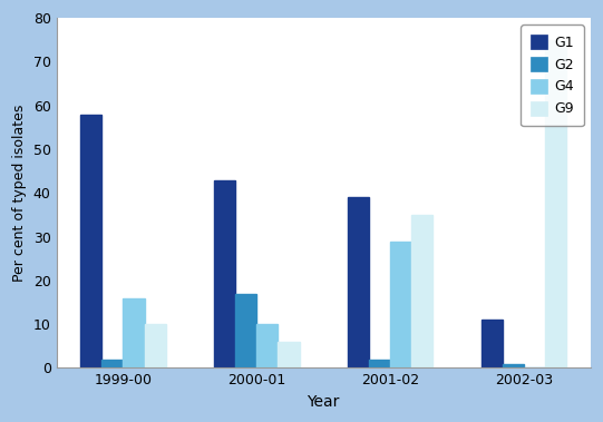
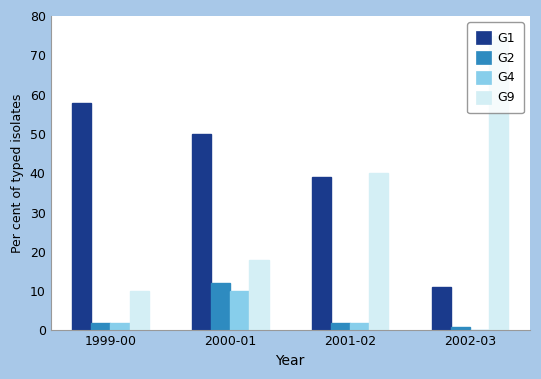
G4/1999-00: 16 -> 2
G1/2000-01: 43 -> 50
G2/2000-01: 17 -> 12
G9/2000-01: 6 -> 18
G4/2001-02: 29 -> 2
G9/2001-02: 35 -> 40
